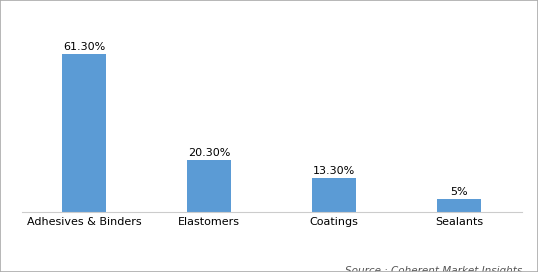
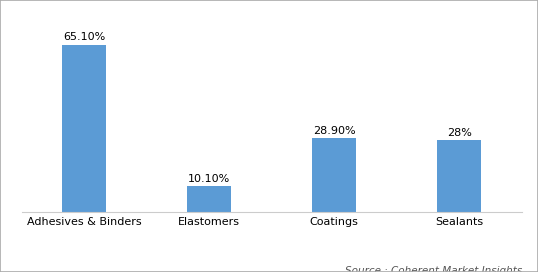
Adhesives & Binders: 61.30% -> 65.10%
Elastomers: 20.30% -> 10.10%
Coatings: 13.30% -> 28.90%
Sealants: 5% -> 28%
